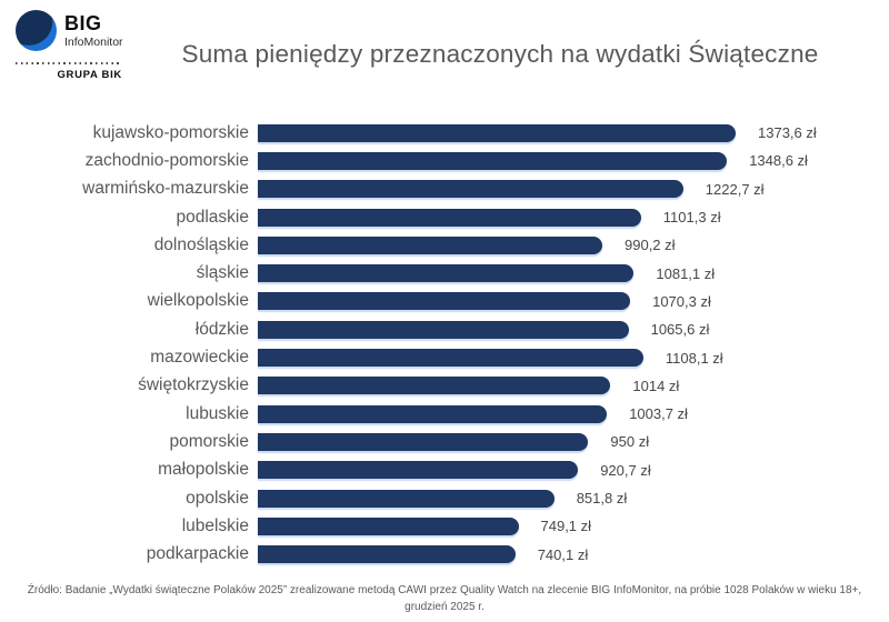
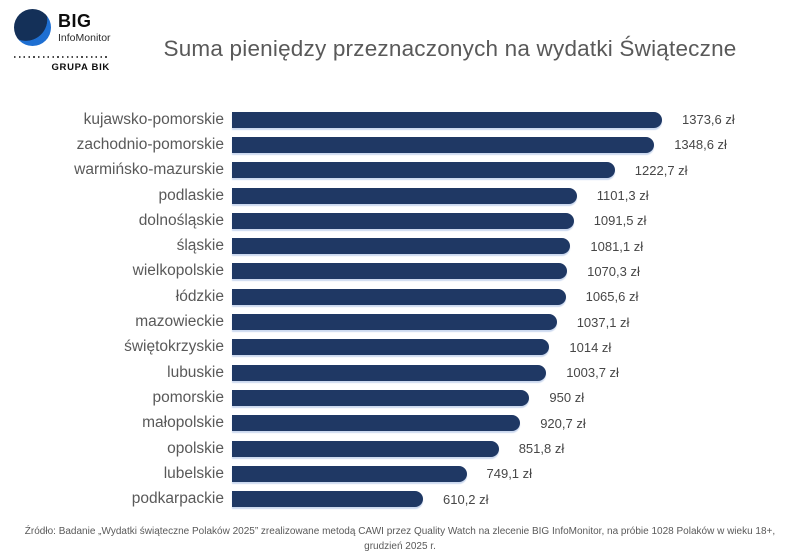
dolnośląskie: 990,2 -> 1091,5
mazowieckie: 1108,1 -> 1037,1
podkarpackie: 740,1 -> 610,2
